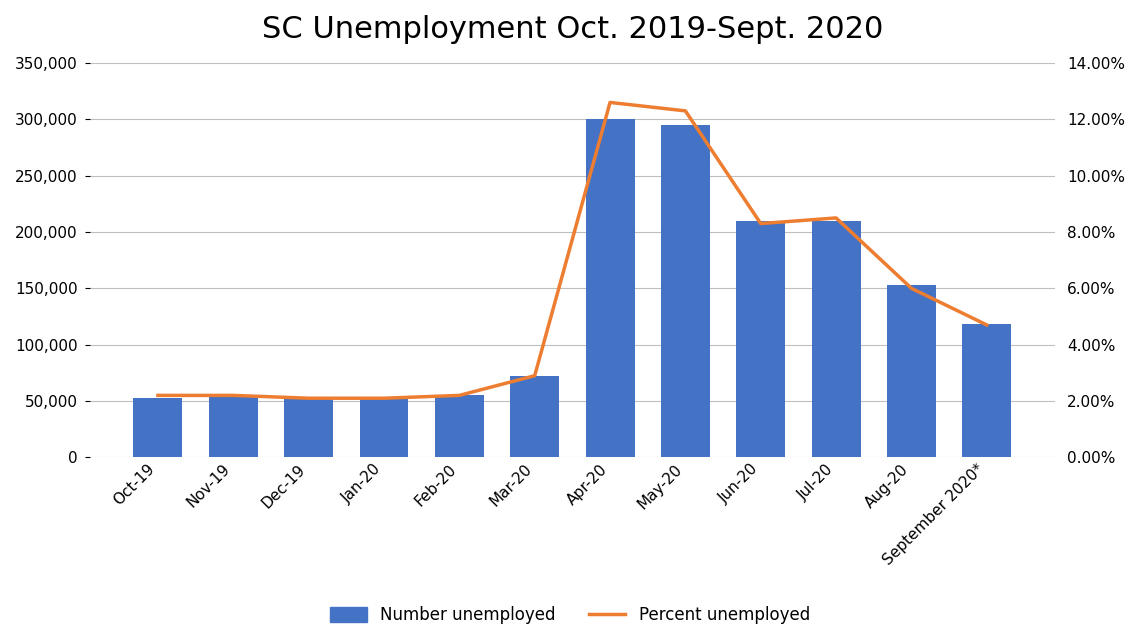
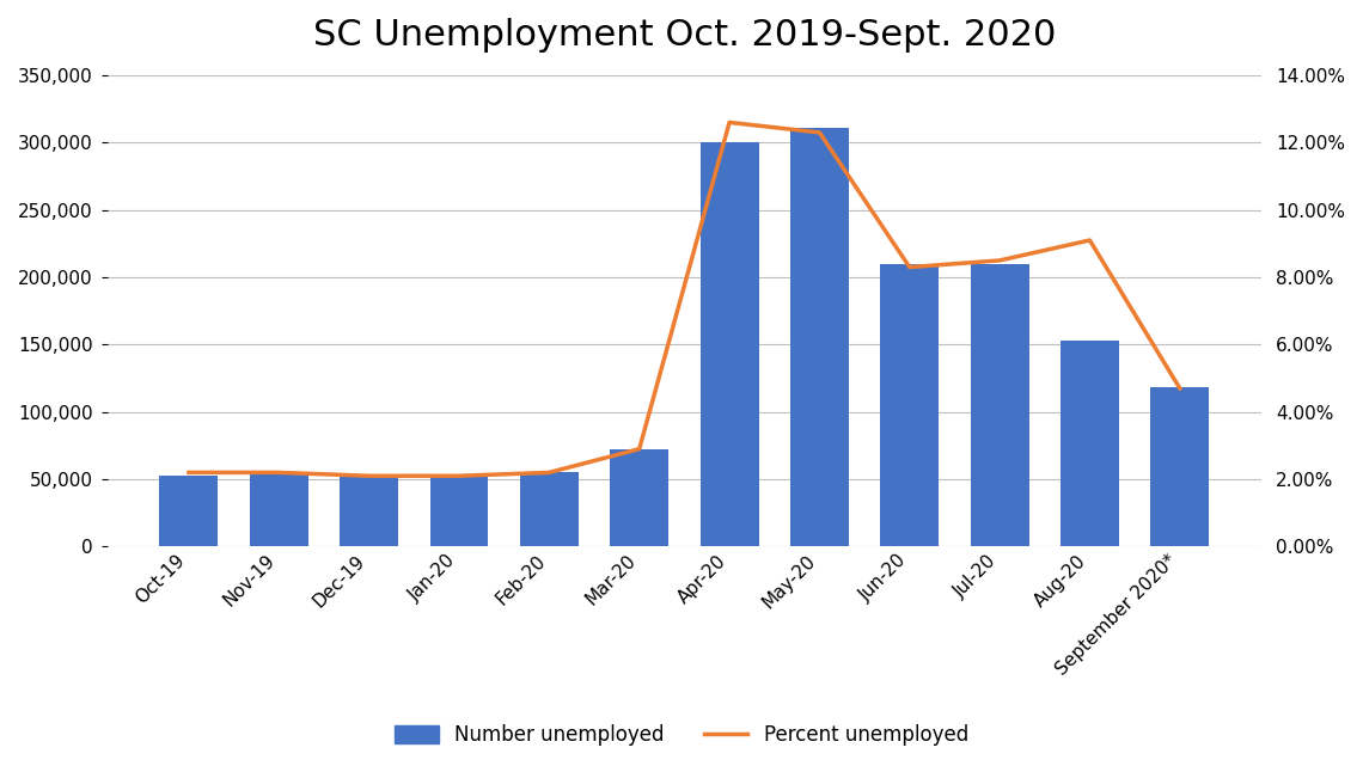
Number unemployed/May-20: 295,000 -> 311,000
Percent unemployed/Aug-20: 6.0% -> 9.1%
